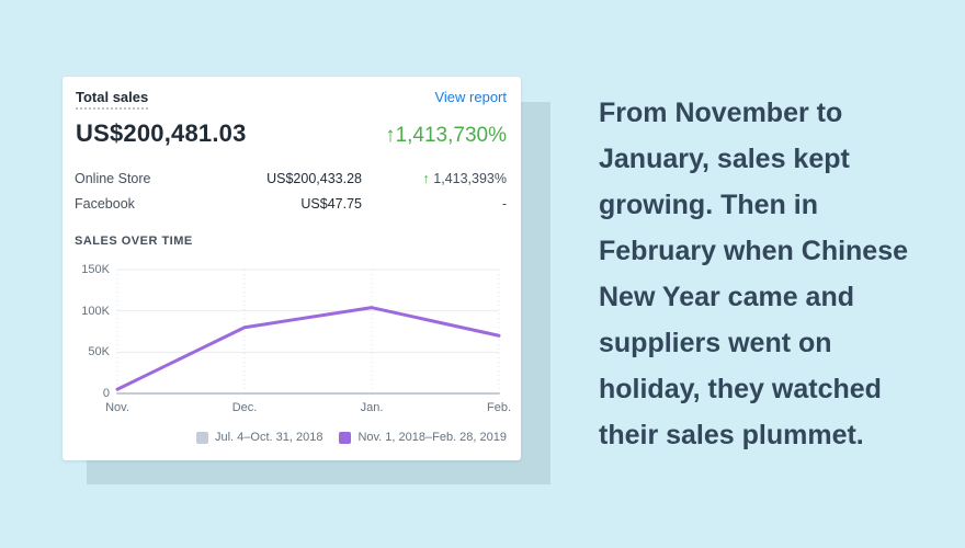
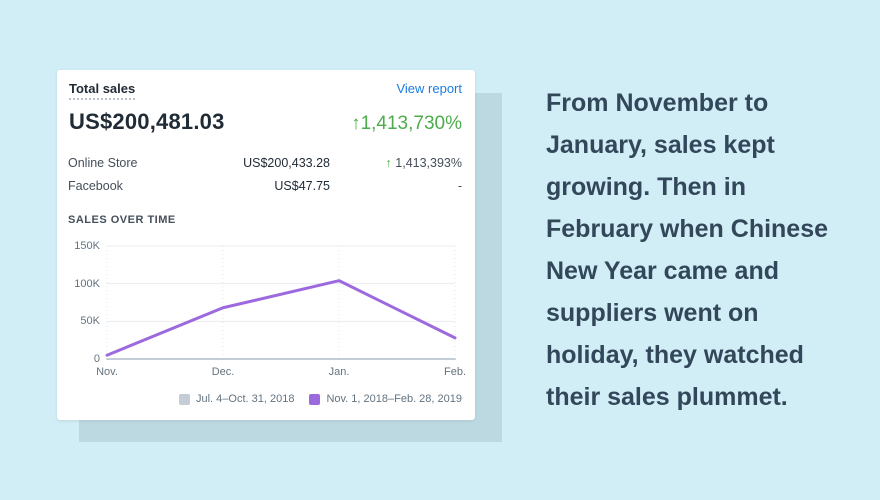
Nov. 1, 2018–Feb. 28, 2019/Dec.: 80K -> 70K
Nov. 1, 2018–Feb. 28, 2019/Feb.: 70K -> 30K
